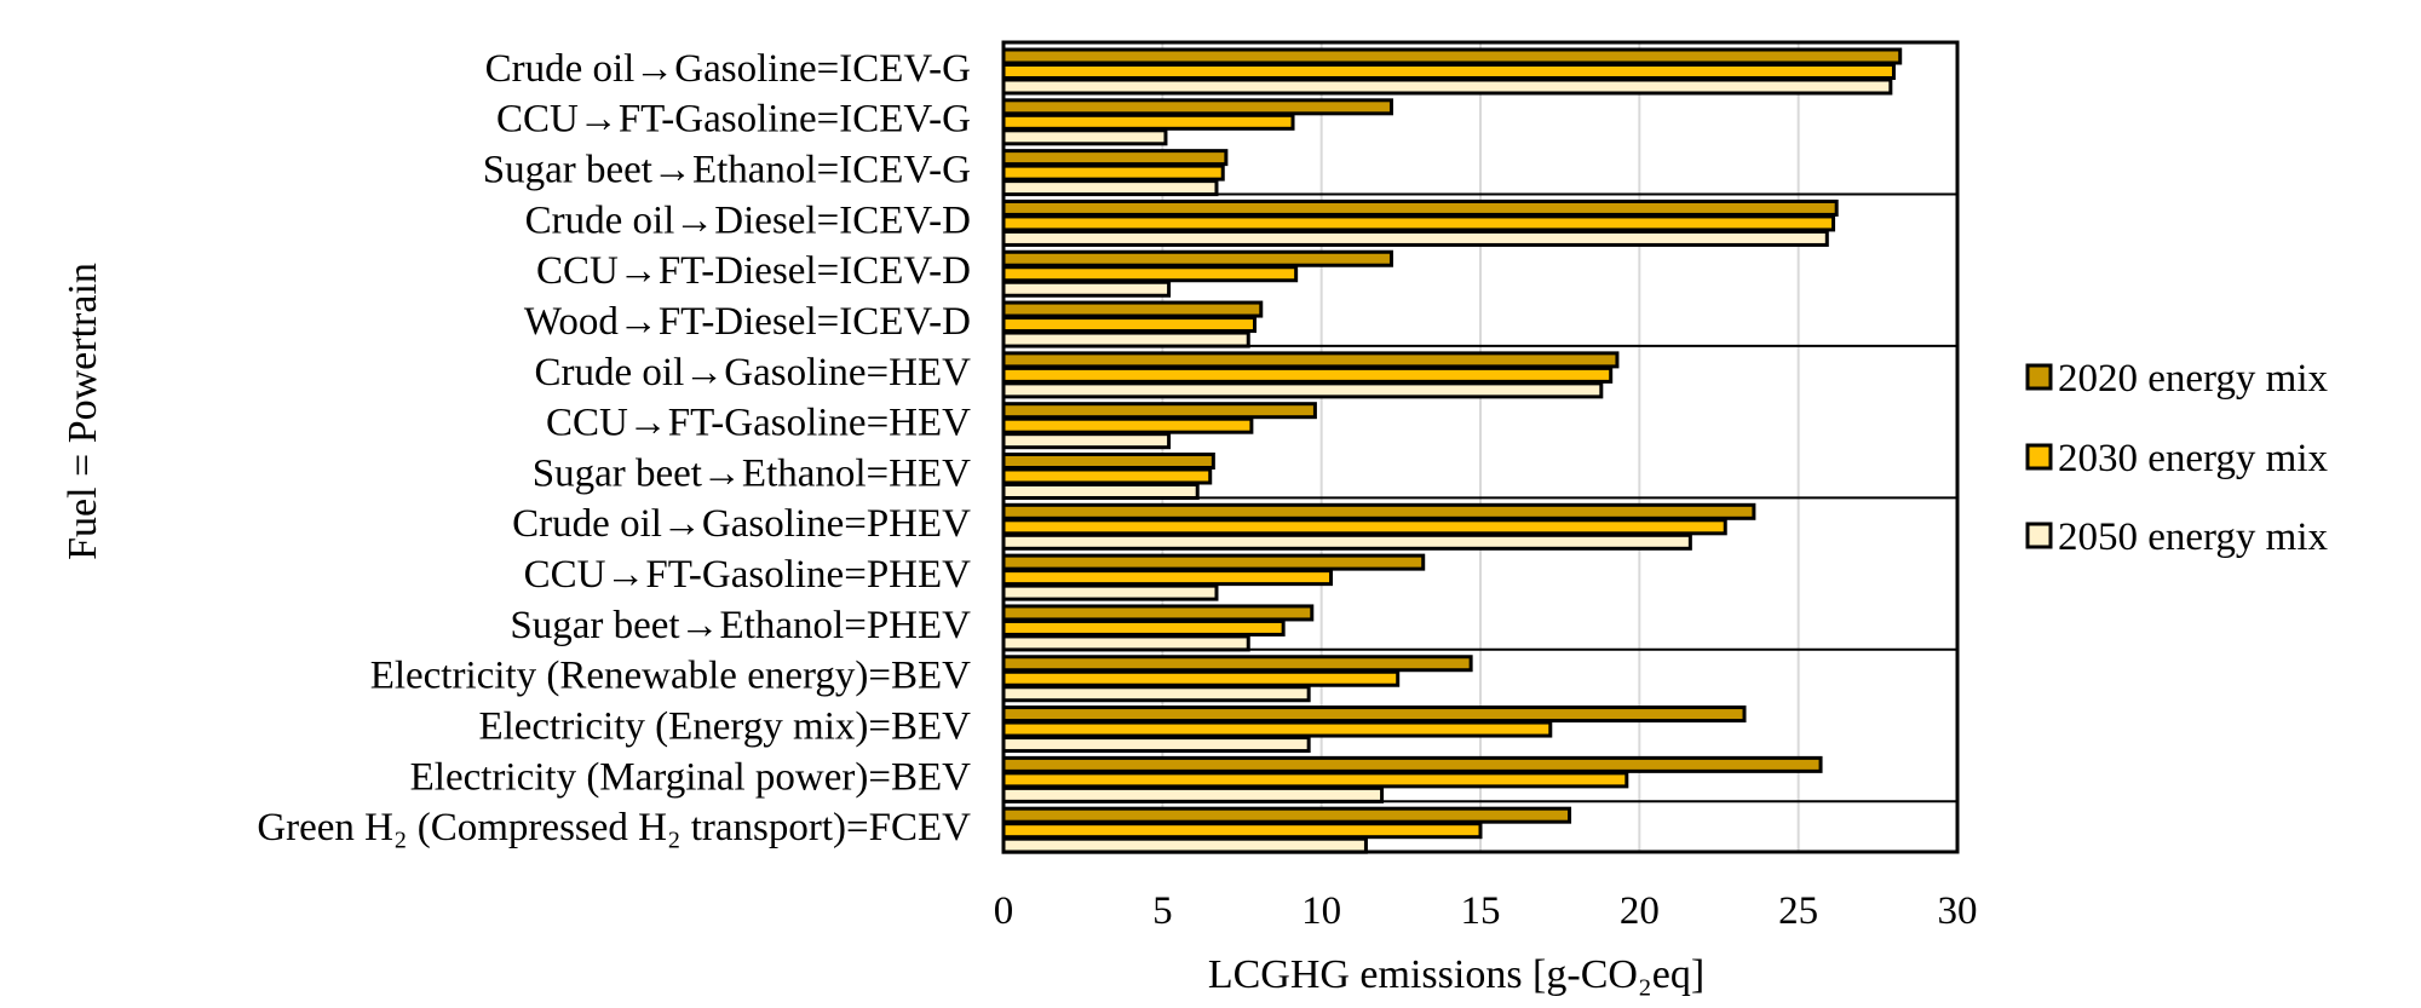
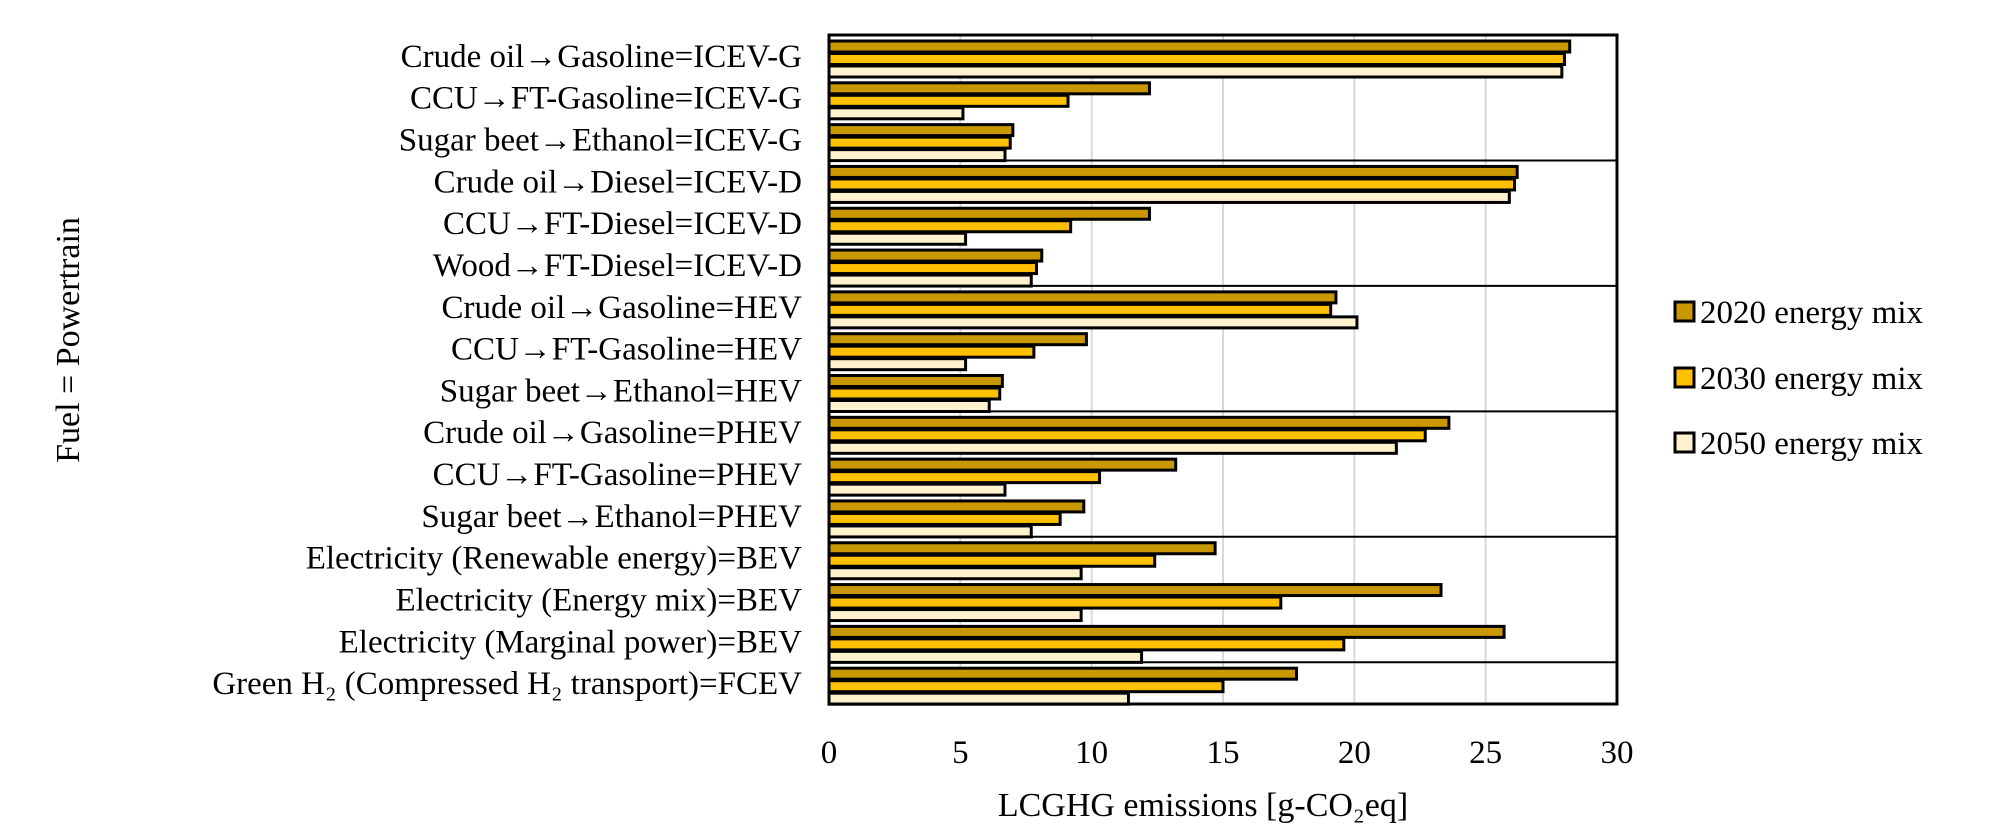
2050 energy mix/Crude oil→Gasoline=HEV: 18.8 -> 20.1
